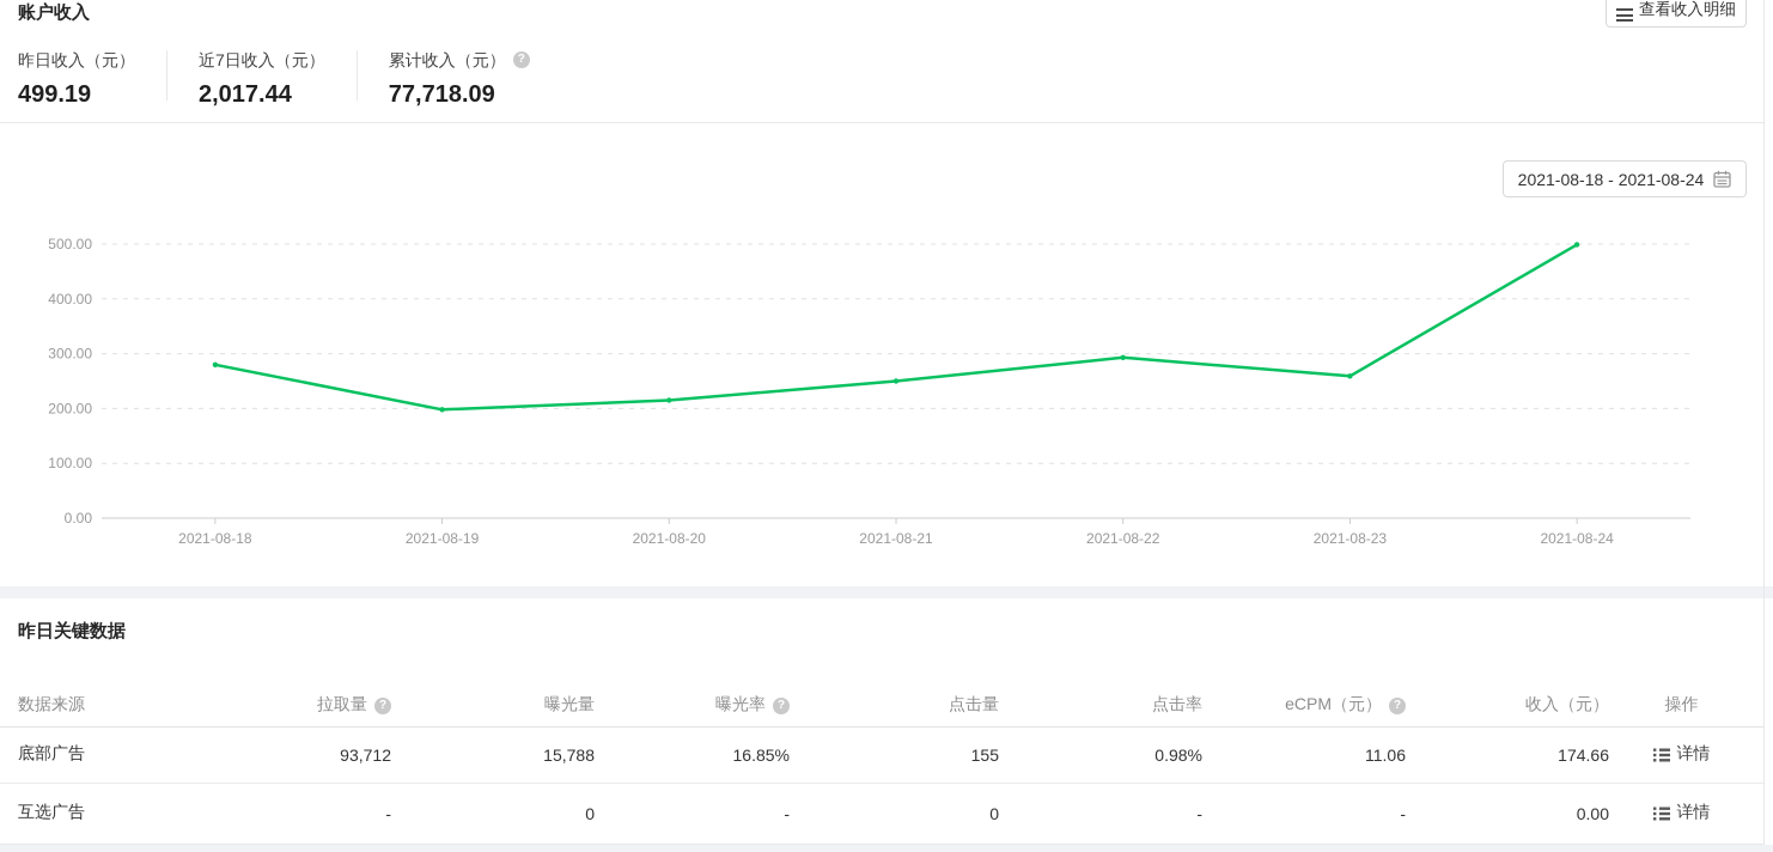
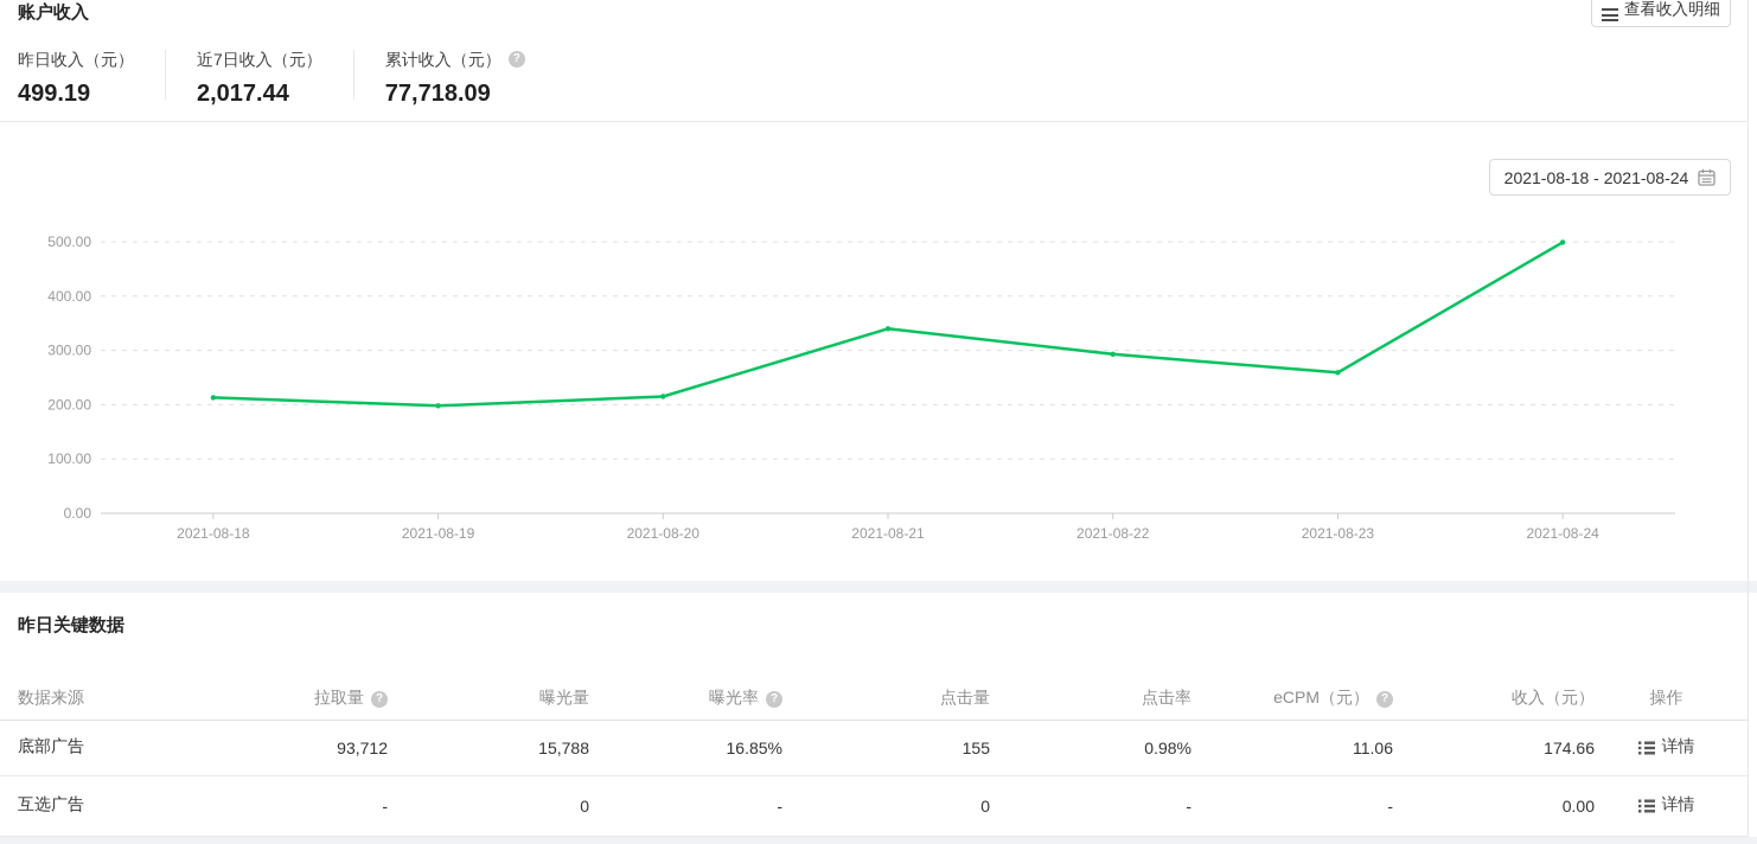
2021-08-18: 280 -> 210
2021-08-21: 250 -> 340
